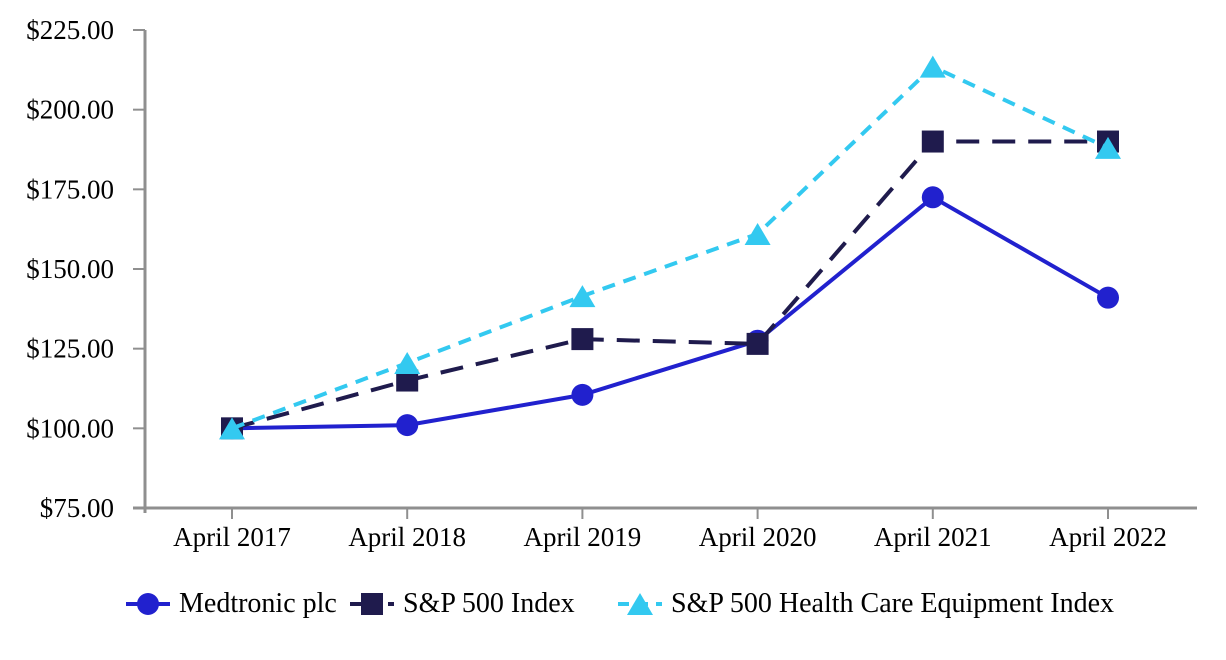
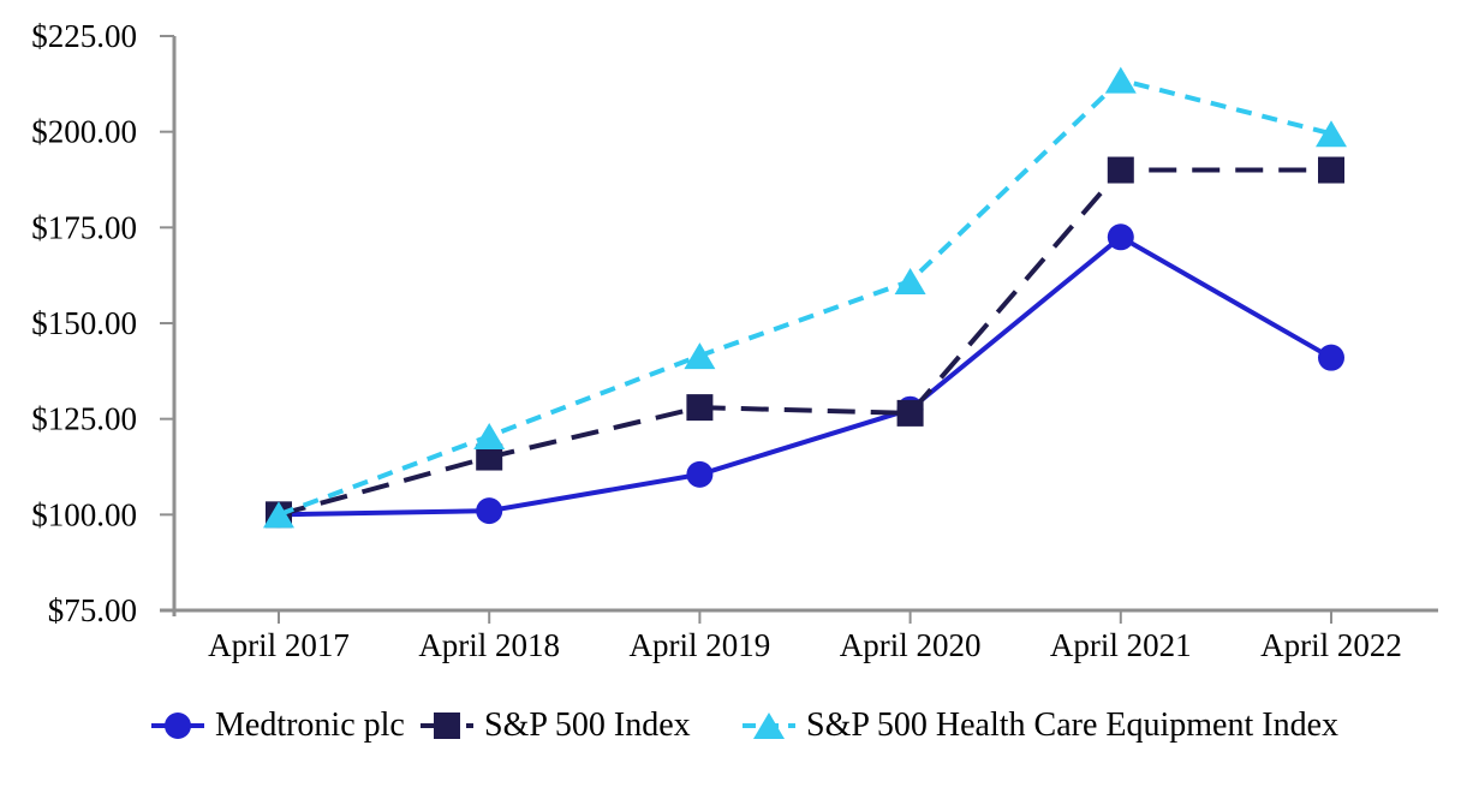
S&P 500 Health Care Equipment Index/April 2022: $188 -> $200
